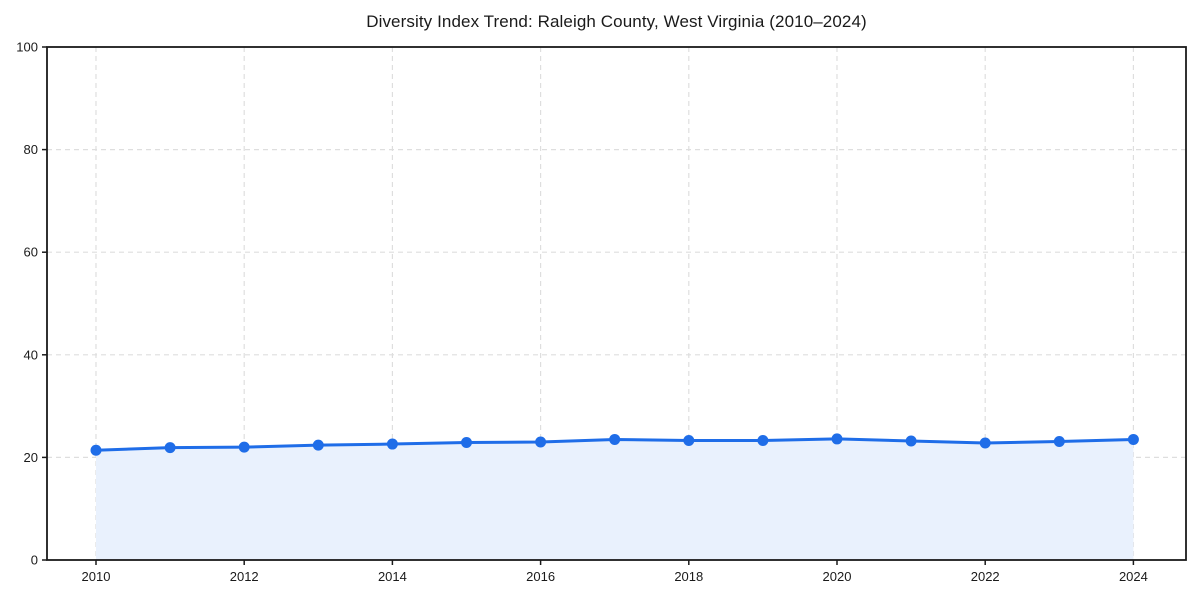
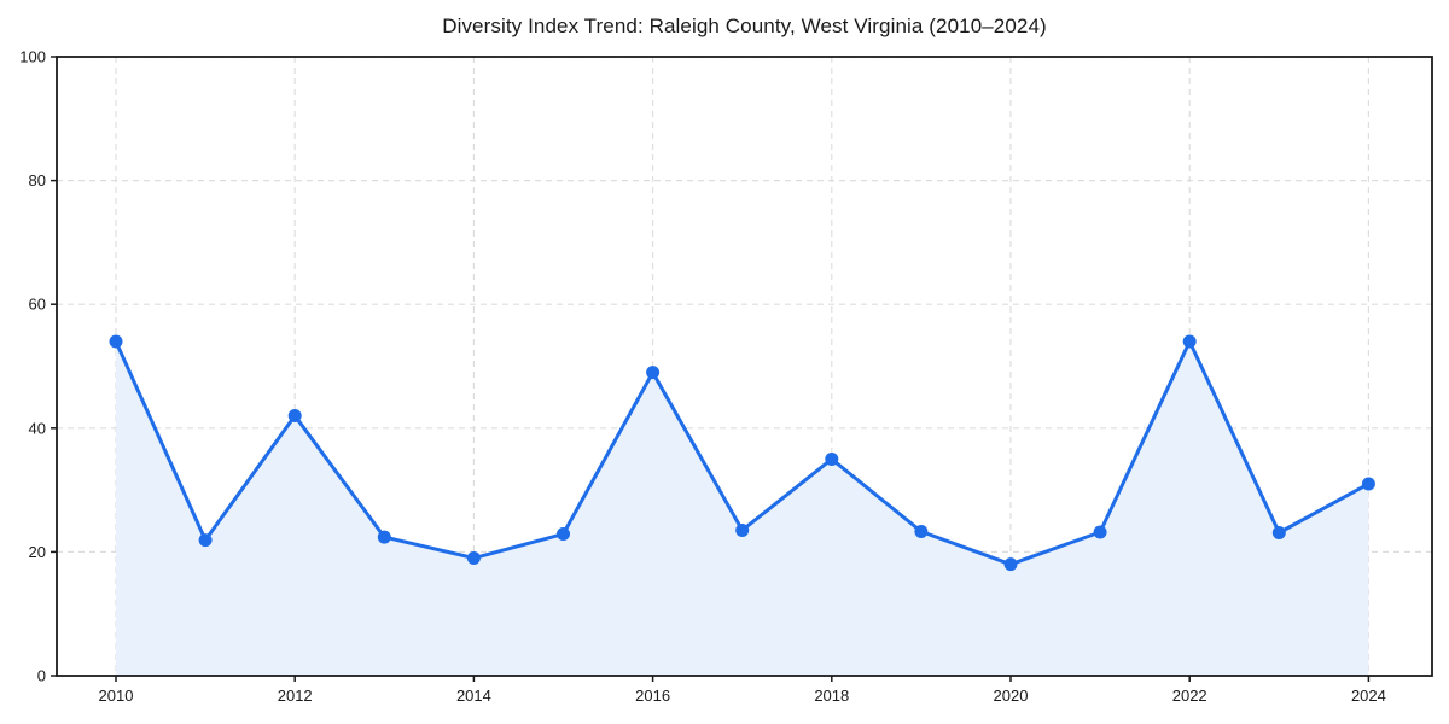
2010: 21 -> 54
2012: 22 -> 42
2014: 23 -> 19
2016: 23 -> 49
2018: 23 -> 35
2020: 24 -> 18
2022: 23 -> 54
2024: 24 -> 31
